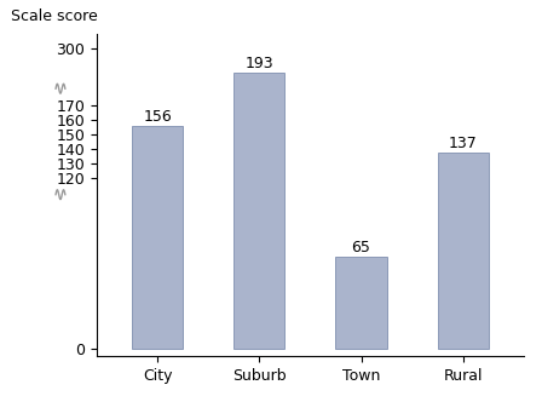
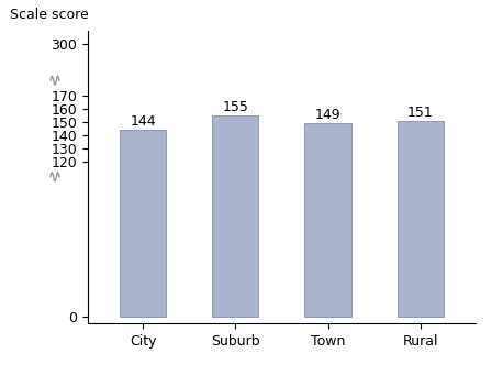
City: 156 -> 144
Suburb: 193 -> 155
Town: 65 -> 149
Rural: 137 -> 151
